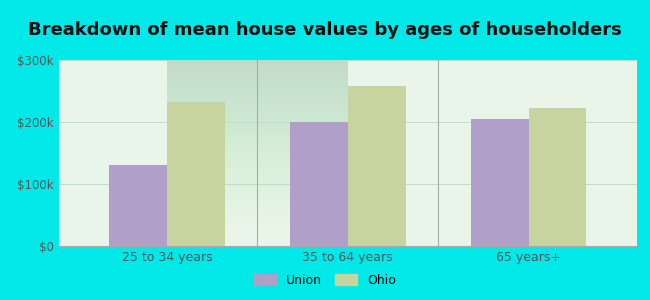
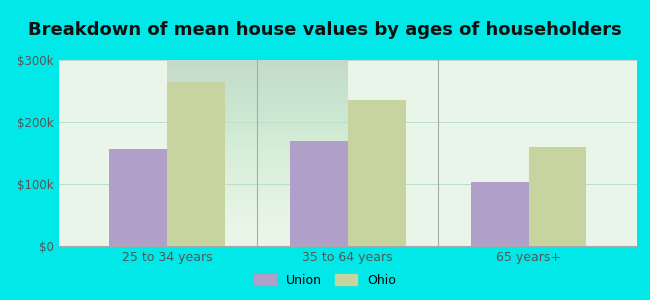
Union/25 to 34 years: $130k -> $156k
Ohio/25 to 34 years: $232k -> $264k
Union/35 to 64 years: $200k -> $170k
Ohio/35 to 64 years: $258k -> $236k
Union/65 years+: $205k -> $104k
Ohio/65 years+: $222k -> $160k
